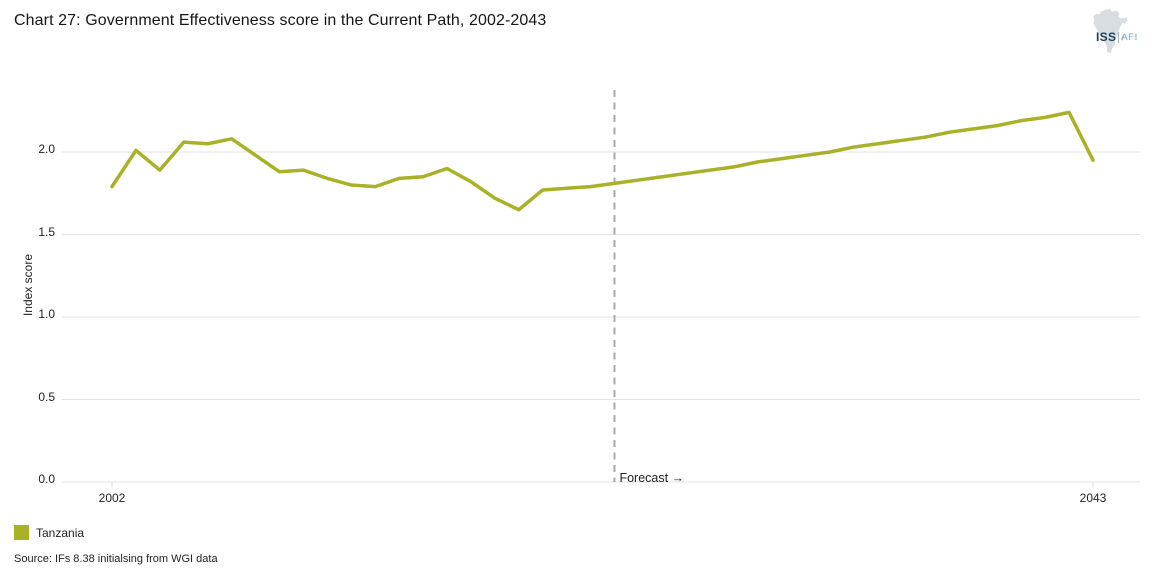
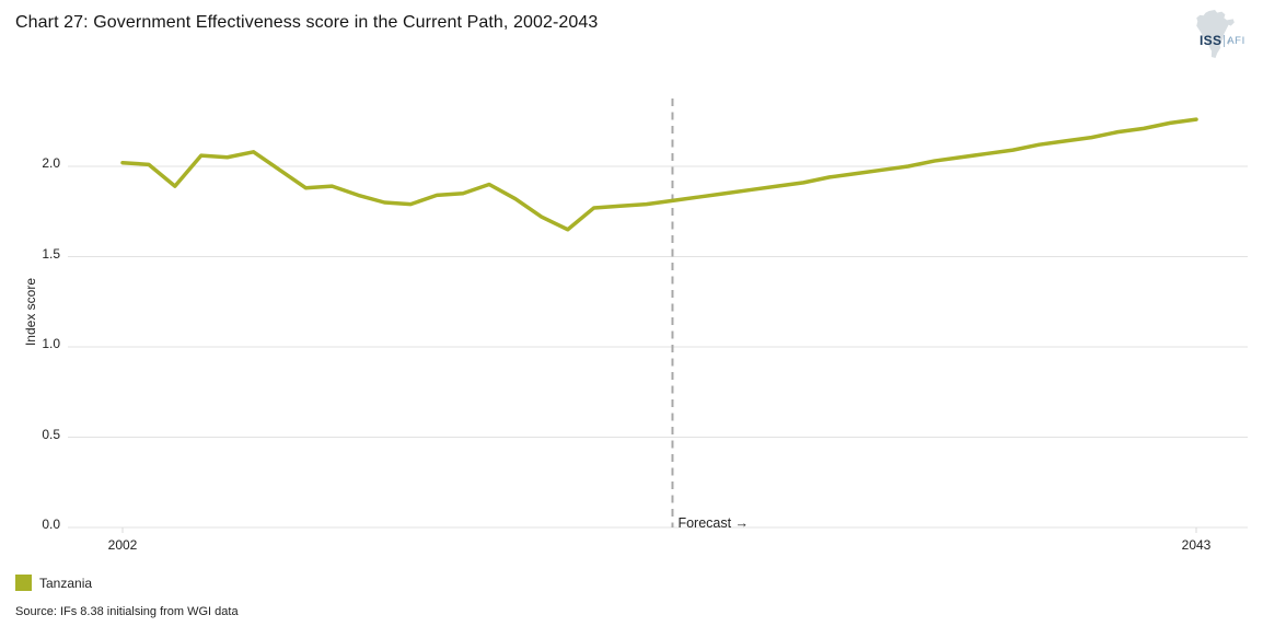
2002: 1.79 -> 2.02
2043: 1.95 -> 2.26
